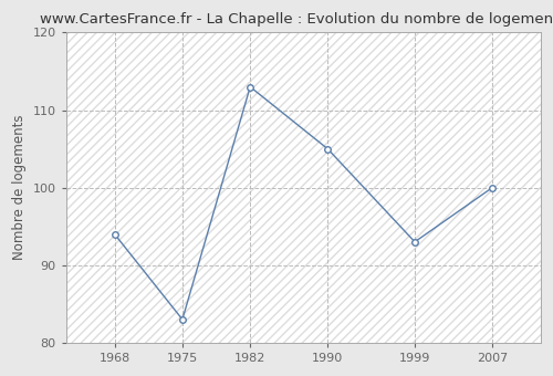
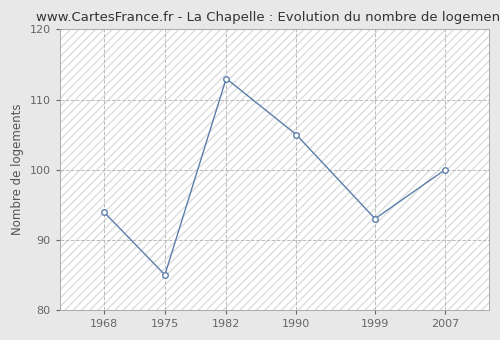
1975: 83 -> 85
